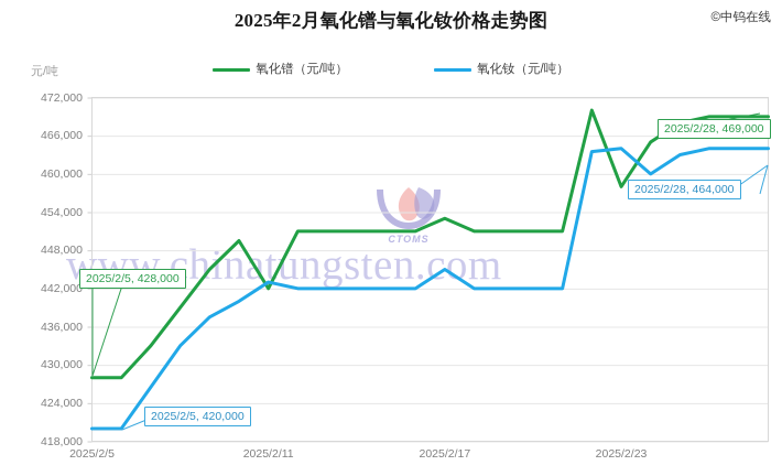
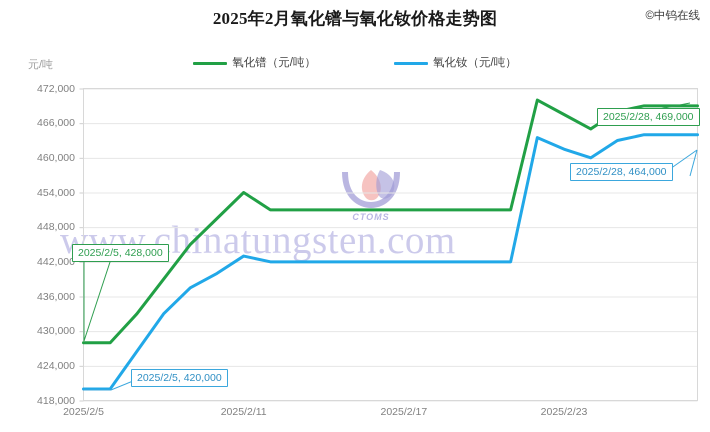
氧化镨（元/吨）/2025/2/11: 442000 -> 454000
氧化镨（元/吨）/2025/2/17: 453000 -> 451000
氧化钕（元/吨）/2025/2/17: 445000 -> 442000
氧化镨（元/吨）/2025/2/23: 458000 -> 468000
氧化钕（元/吨）/2025/2/23: 464000 -> 462000
